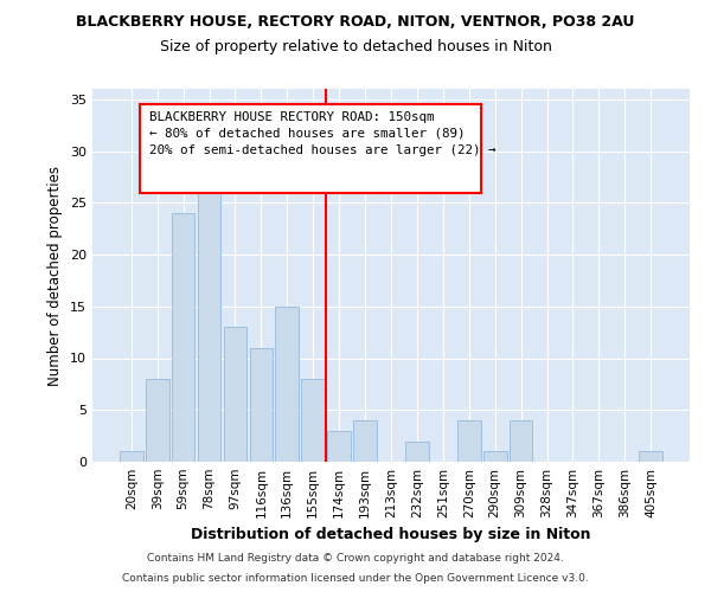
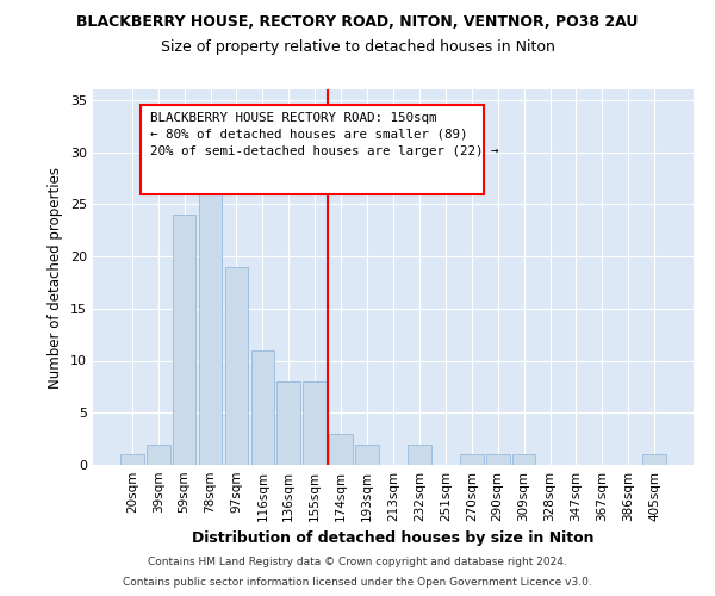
39sqm: 8 -> 2
97sqm: 13 -> 19
136sqm: 15 -> 8
193sqm: 4 -> 2
270sqm: 4 -> 1
309sqm: 4 -> 1
